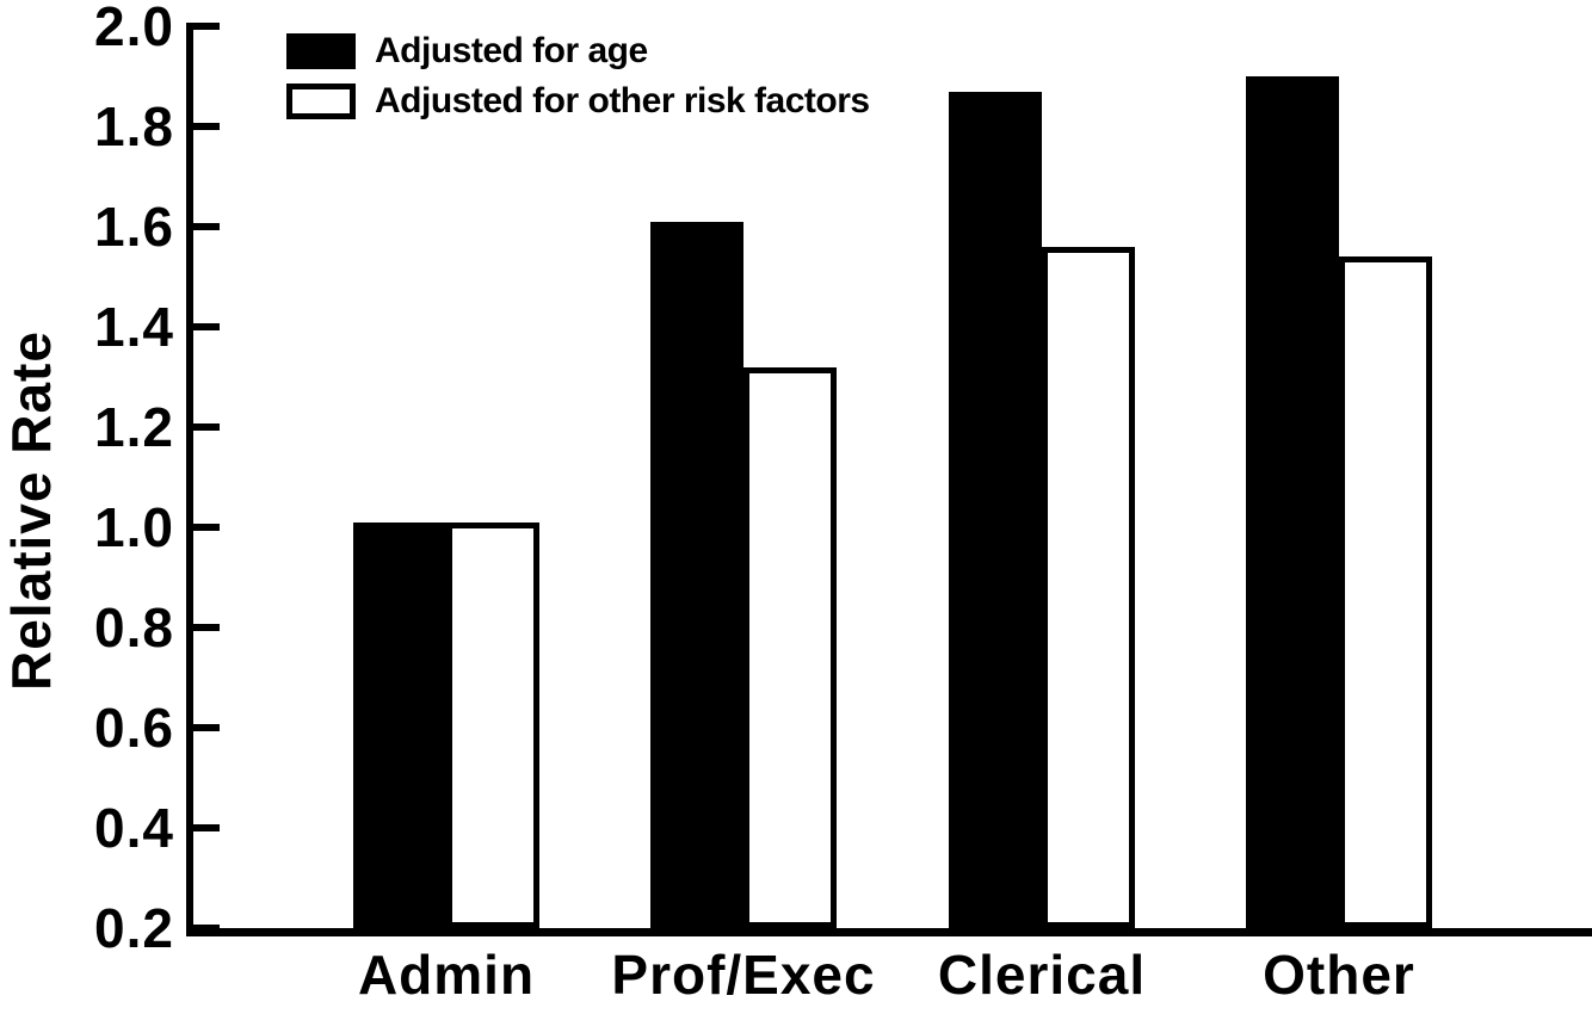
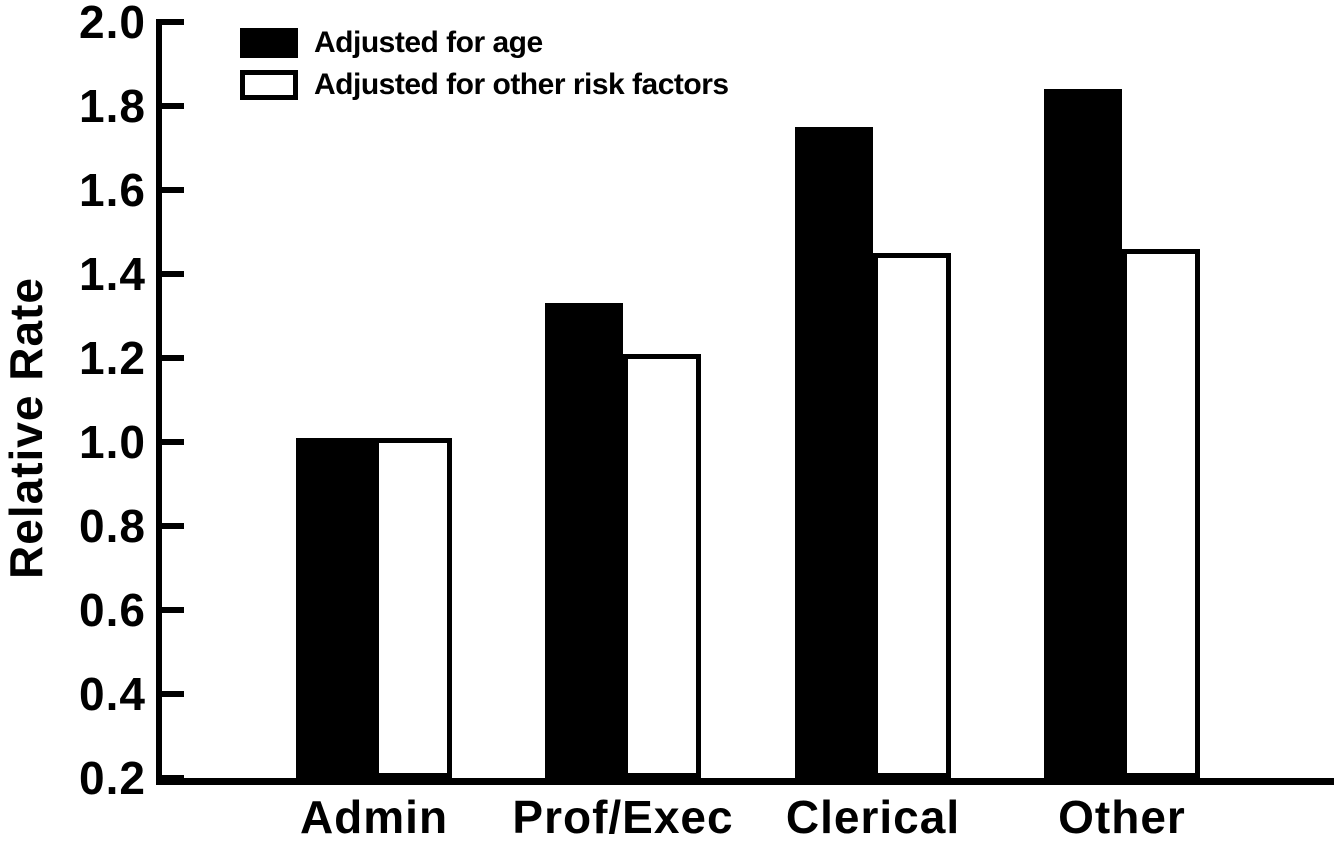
Adjusted for age/Prof/Exec: 1.61 -> 1.33
Adjusted for other risk factors/Prof/Exec: 1.32 -> 1.21
Adjusted for age/Clerical: 1.87 -> 1.75
Adjusted for other risk factors/Clerical: 1.56 -> 1.45
Adjusted for age/Other: 1.90 -> 1.84
Adjusted for other risk factors/Other: 1.54 -> 1.46
